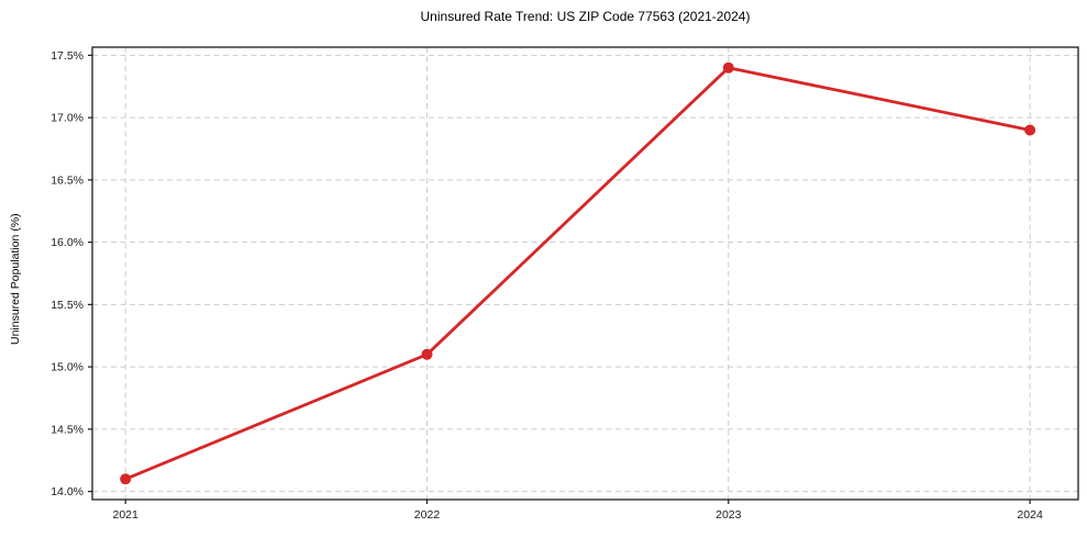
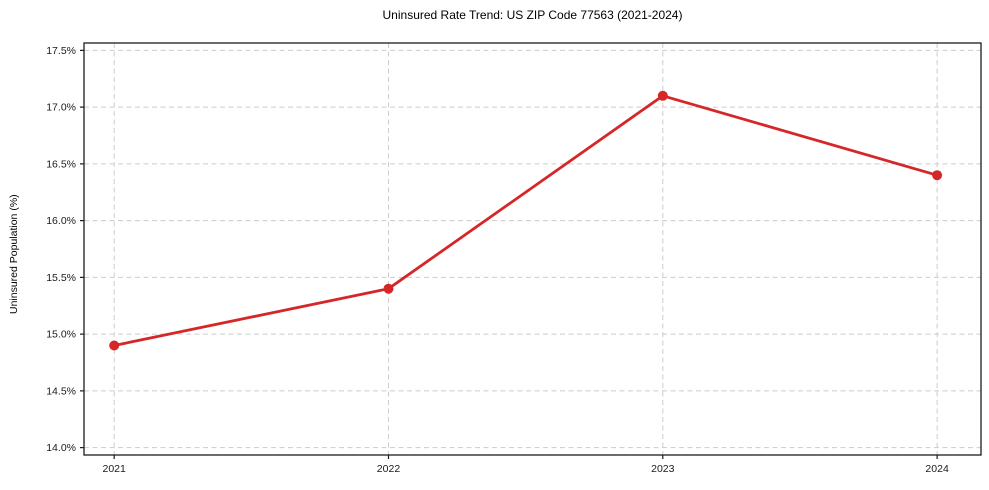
2021: 14.1% -> 14.9%
2022: 15.1% -> 15.4%
2023: 17.4% -> 17.1%
2024: 16.9% -> 16.4%
